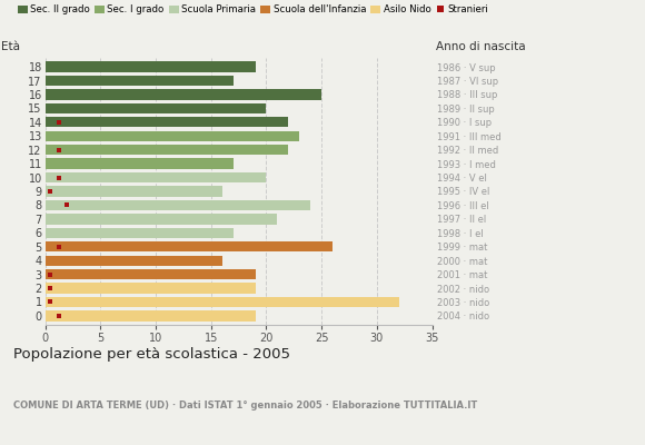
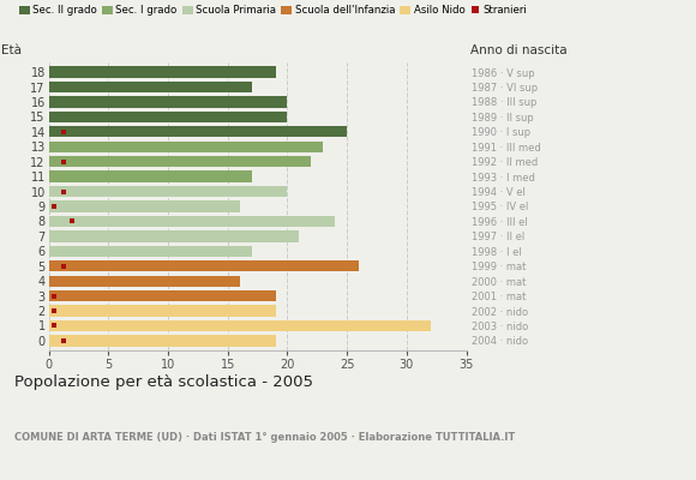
16: 25 -> 20
14: 22 -> 25
